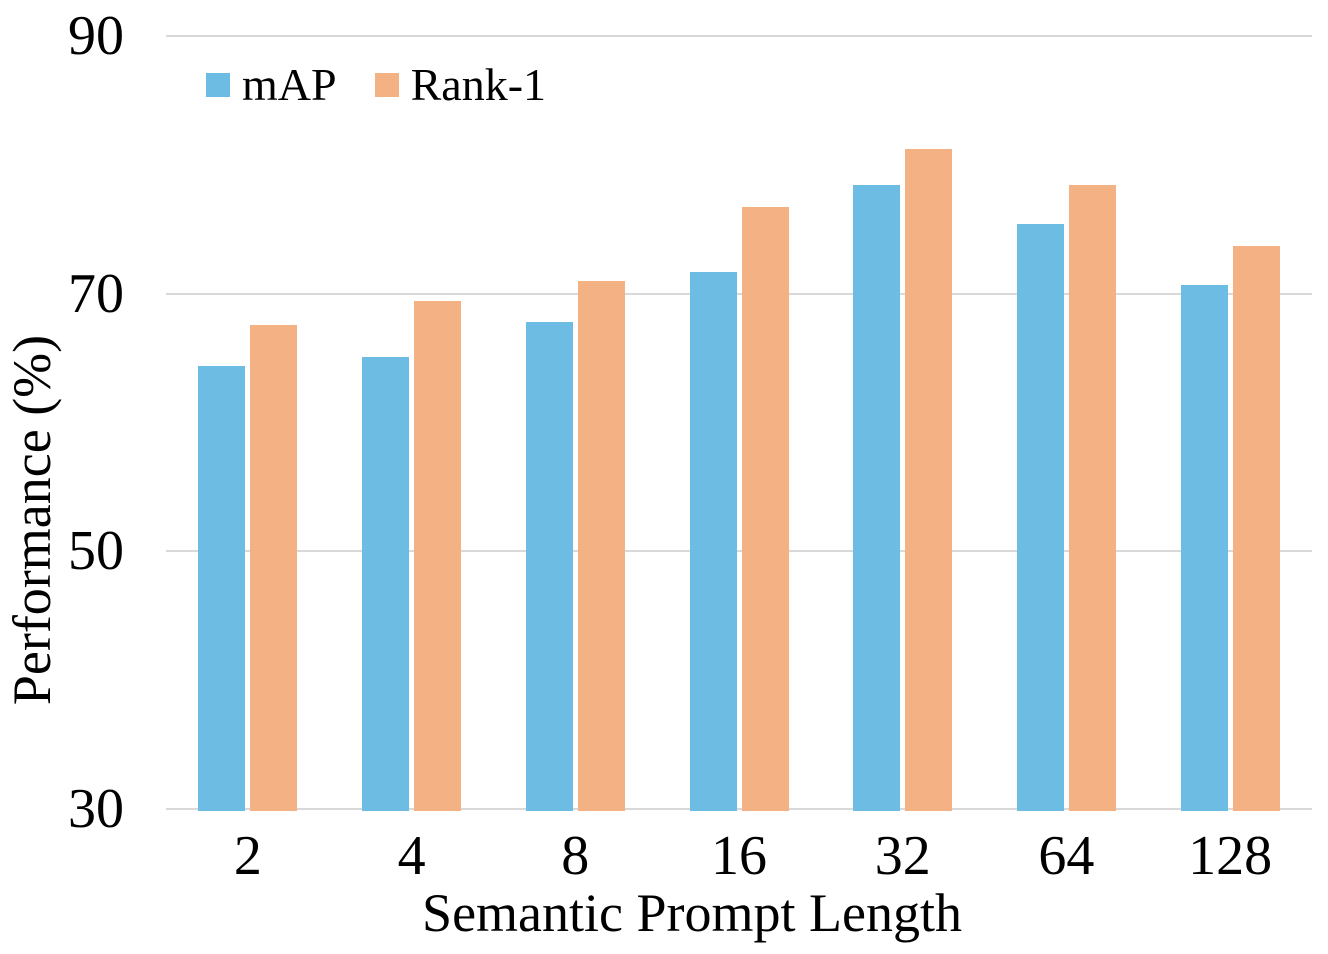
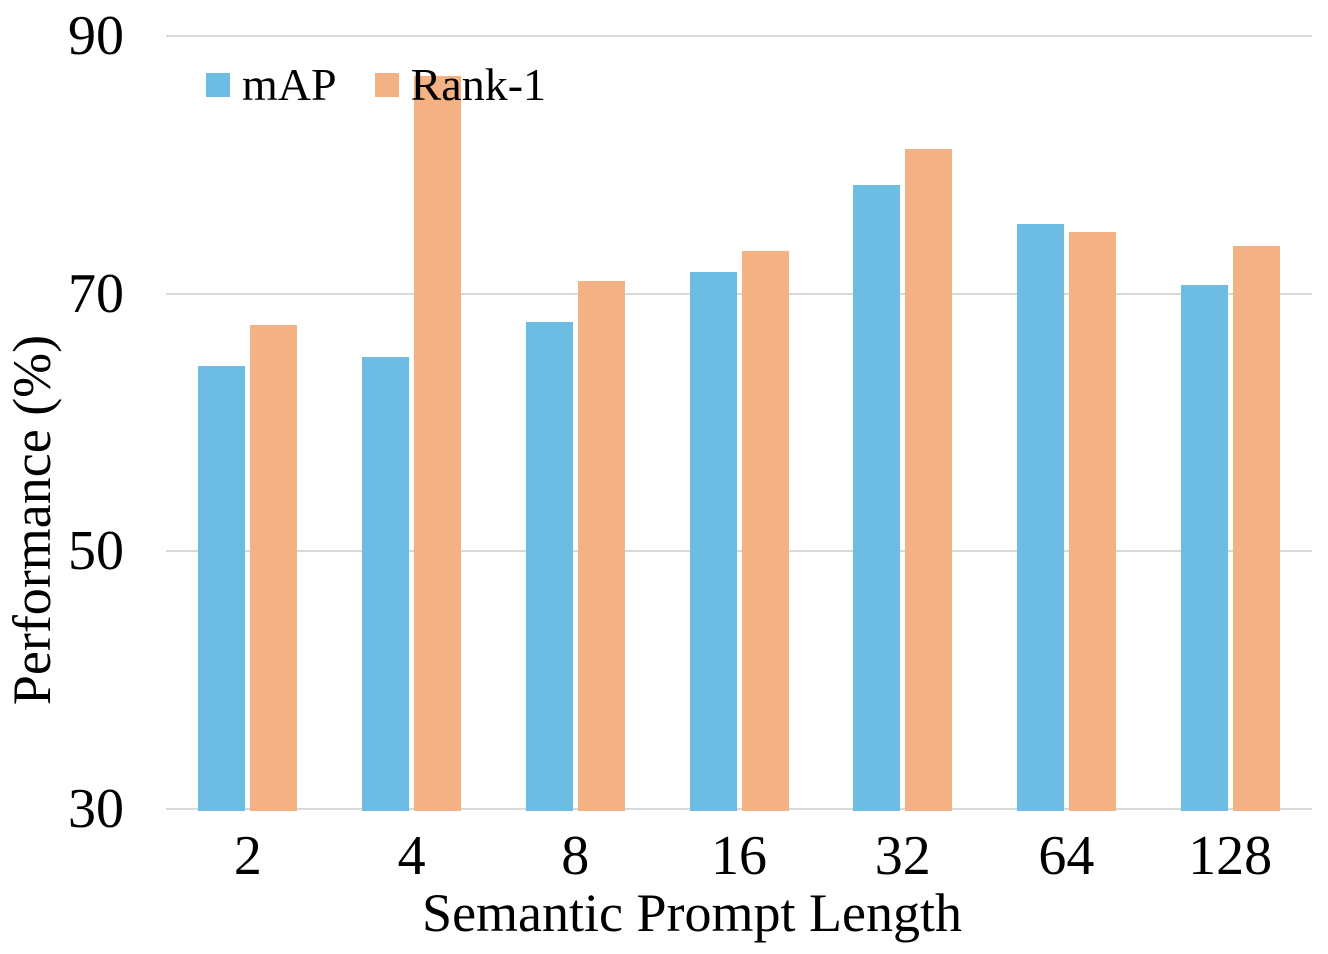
Rank-1/4: 69.4 -> 86.9
Rank-1/16: 76.7 -> 73.3
Rank-1/64: 78.4 -> 74.8
